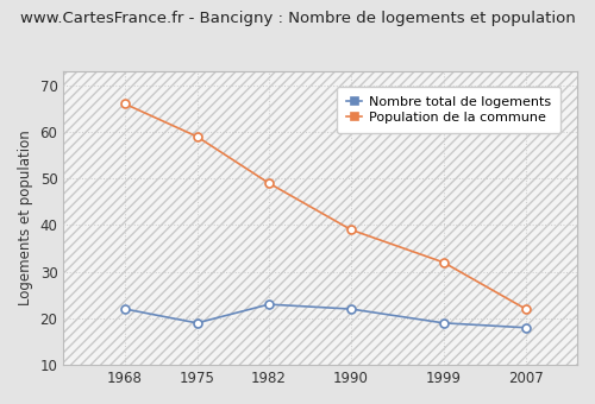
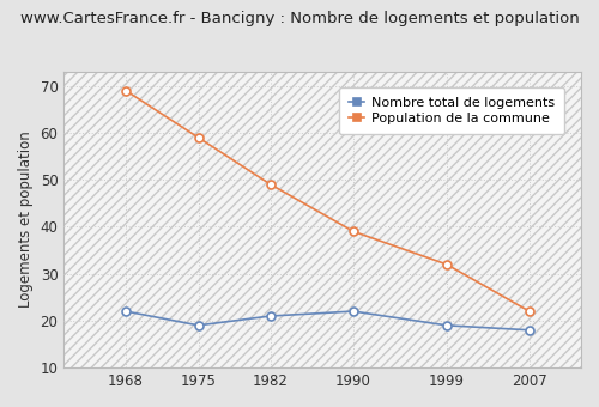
Population de la commune/1968: 66 -> 69
Nombre total de logements/1982: 23 -> 21
